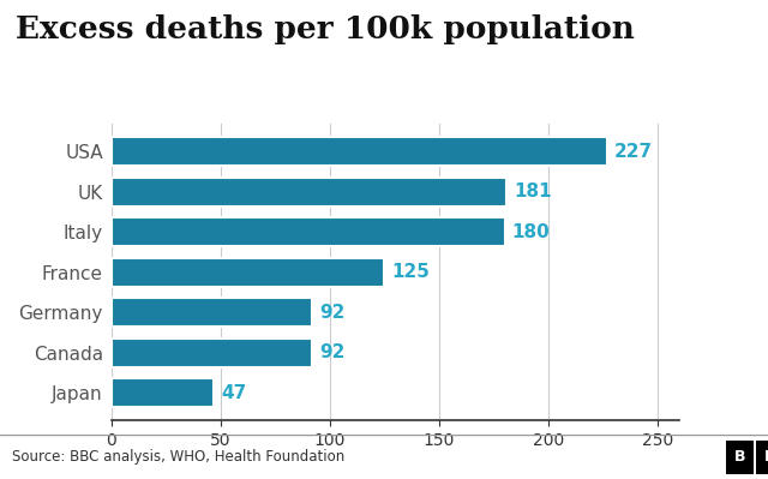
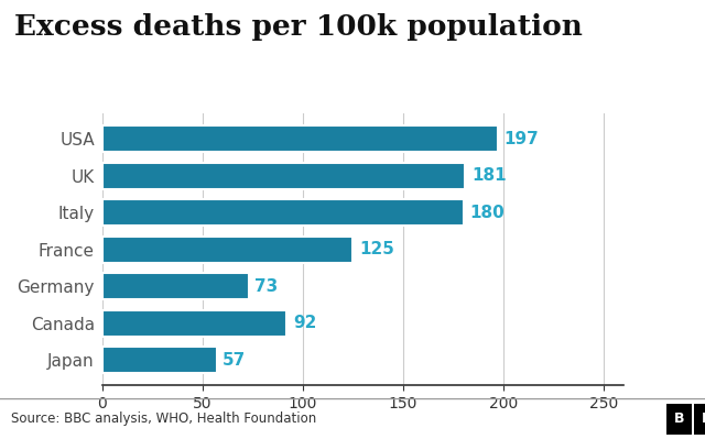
USA: 227 -> 197
Germany: 92 -> 73
Japan: 47 -> 57
